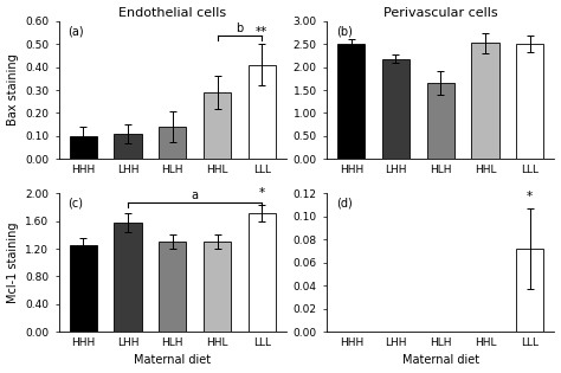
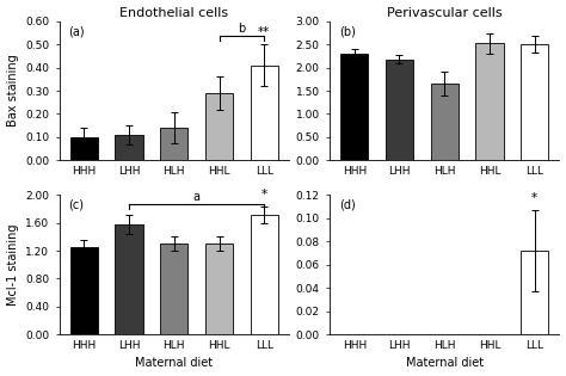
Perivascular cells/HHH: 2.50 -> 2.30
